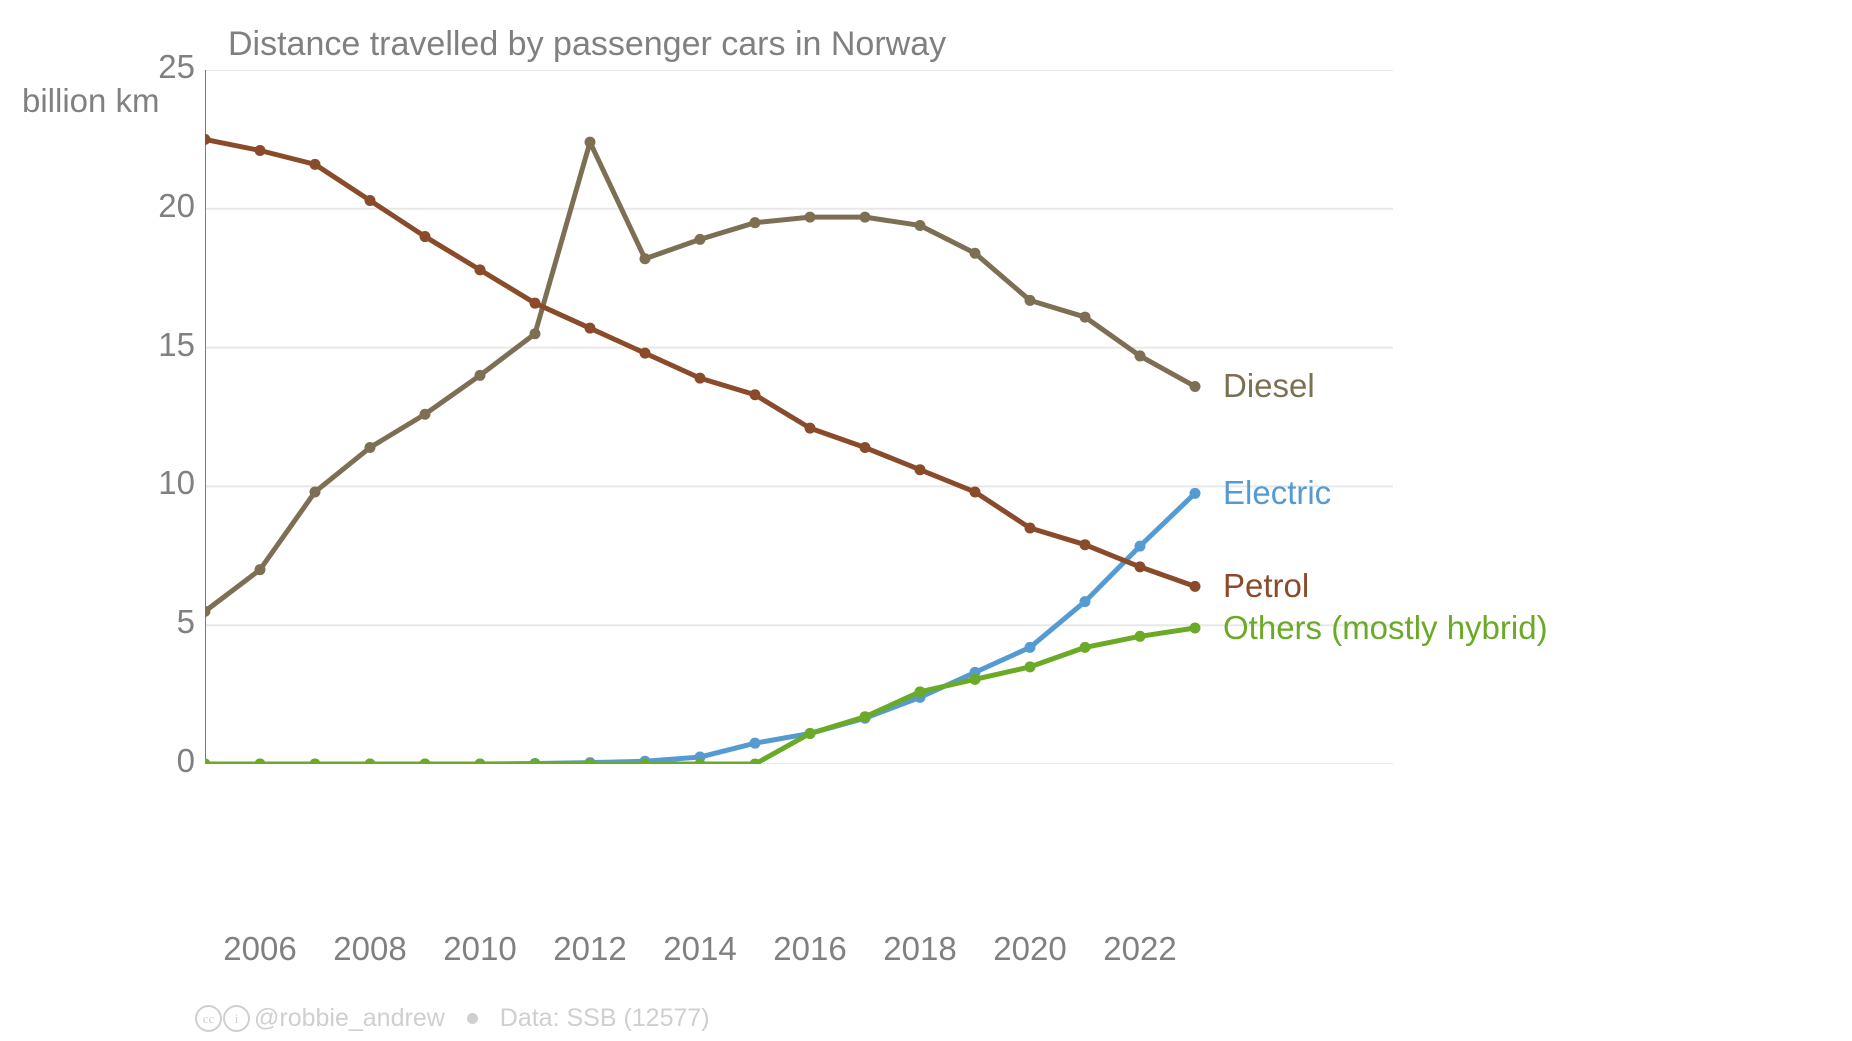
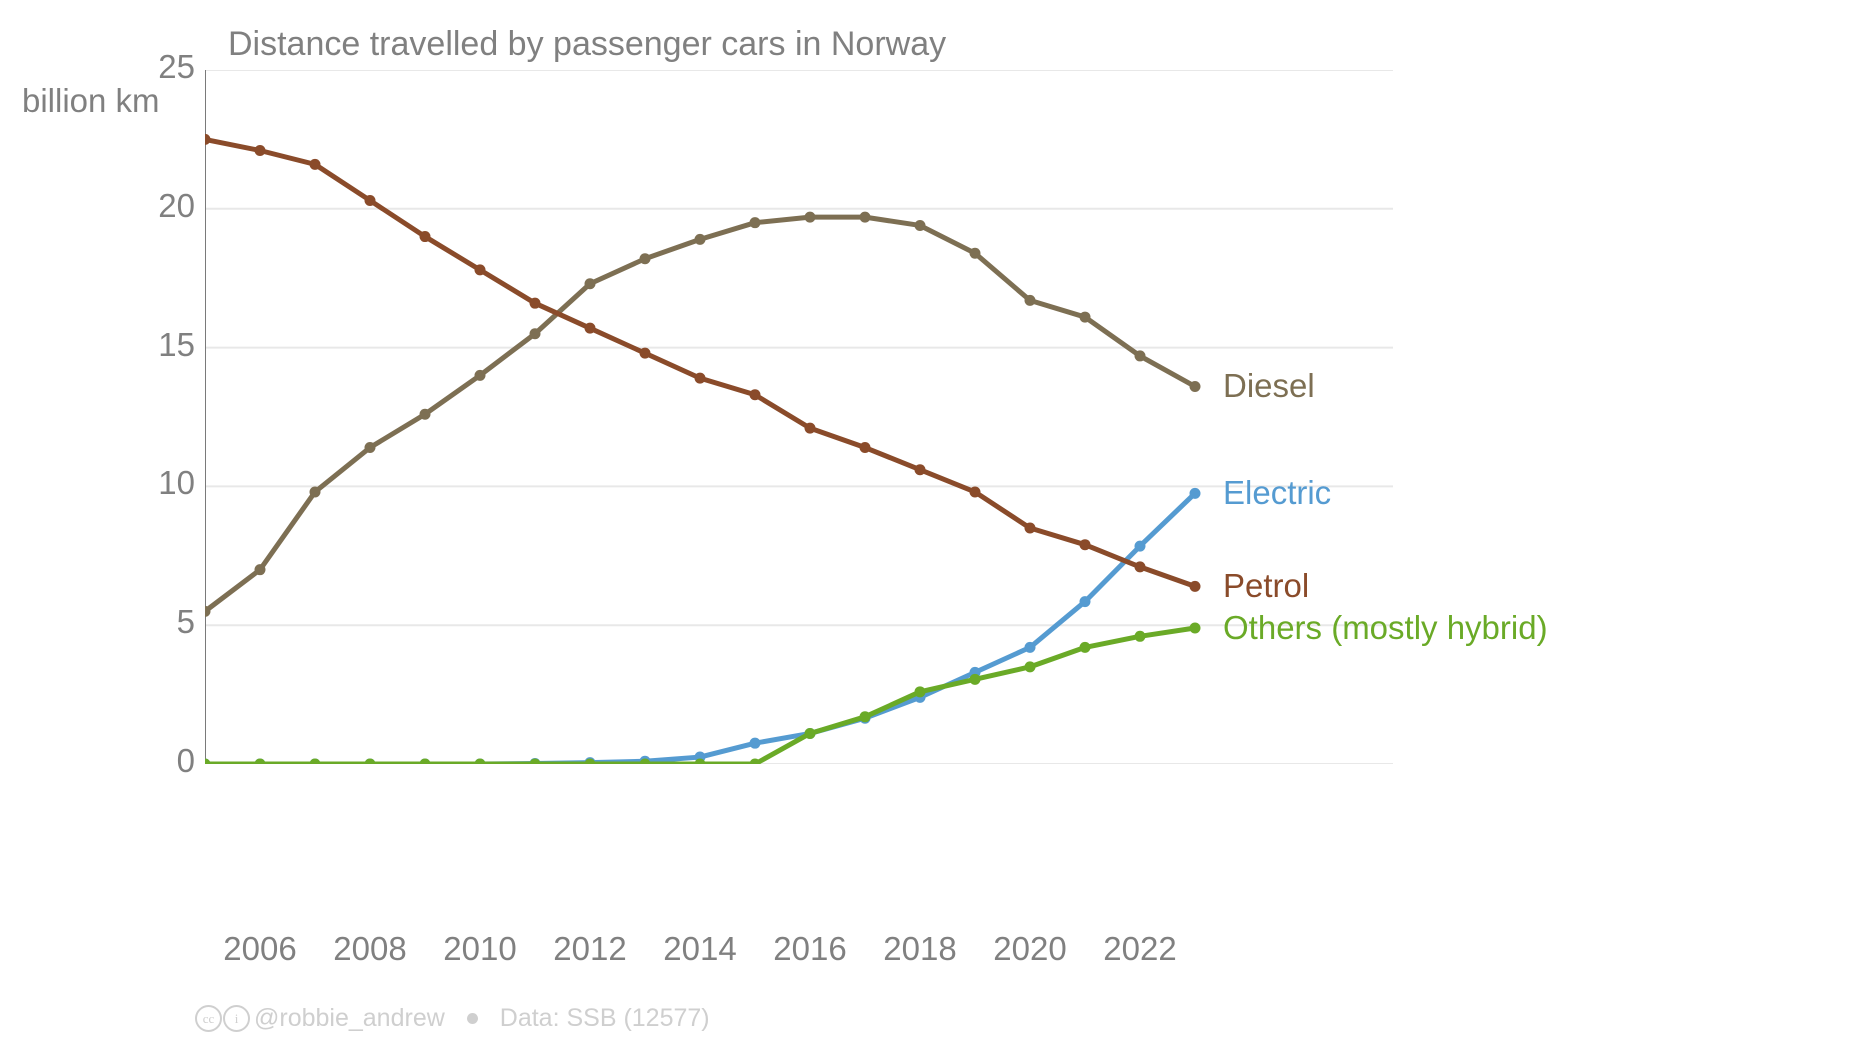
Diesel/2012: 22.4 -> 17.3
